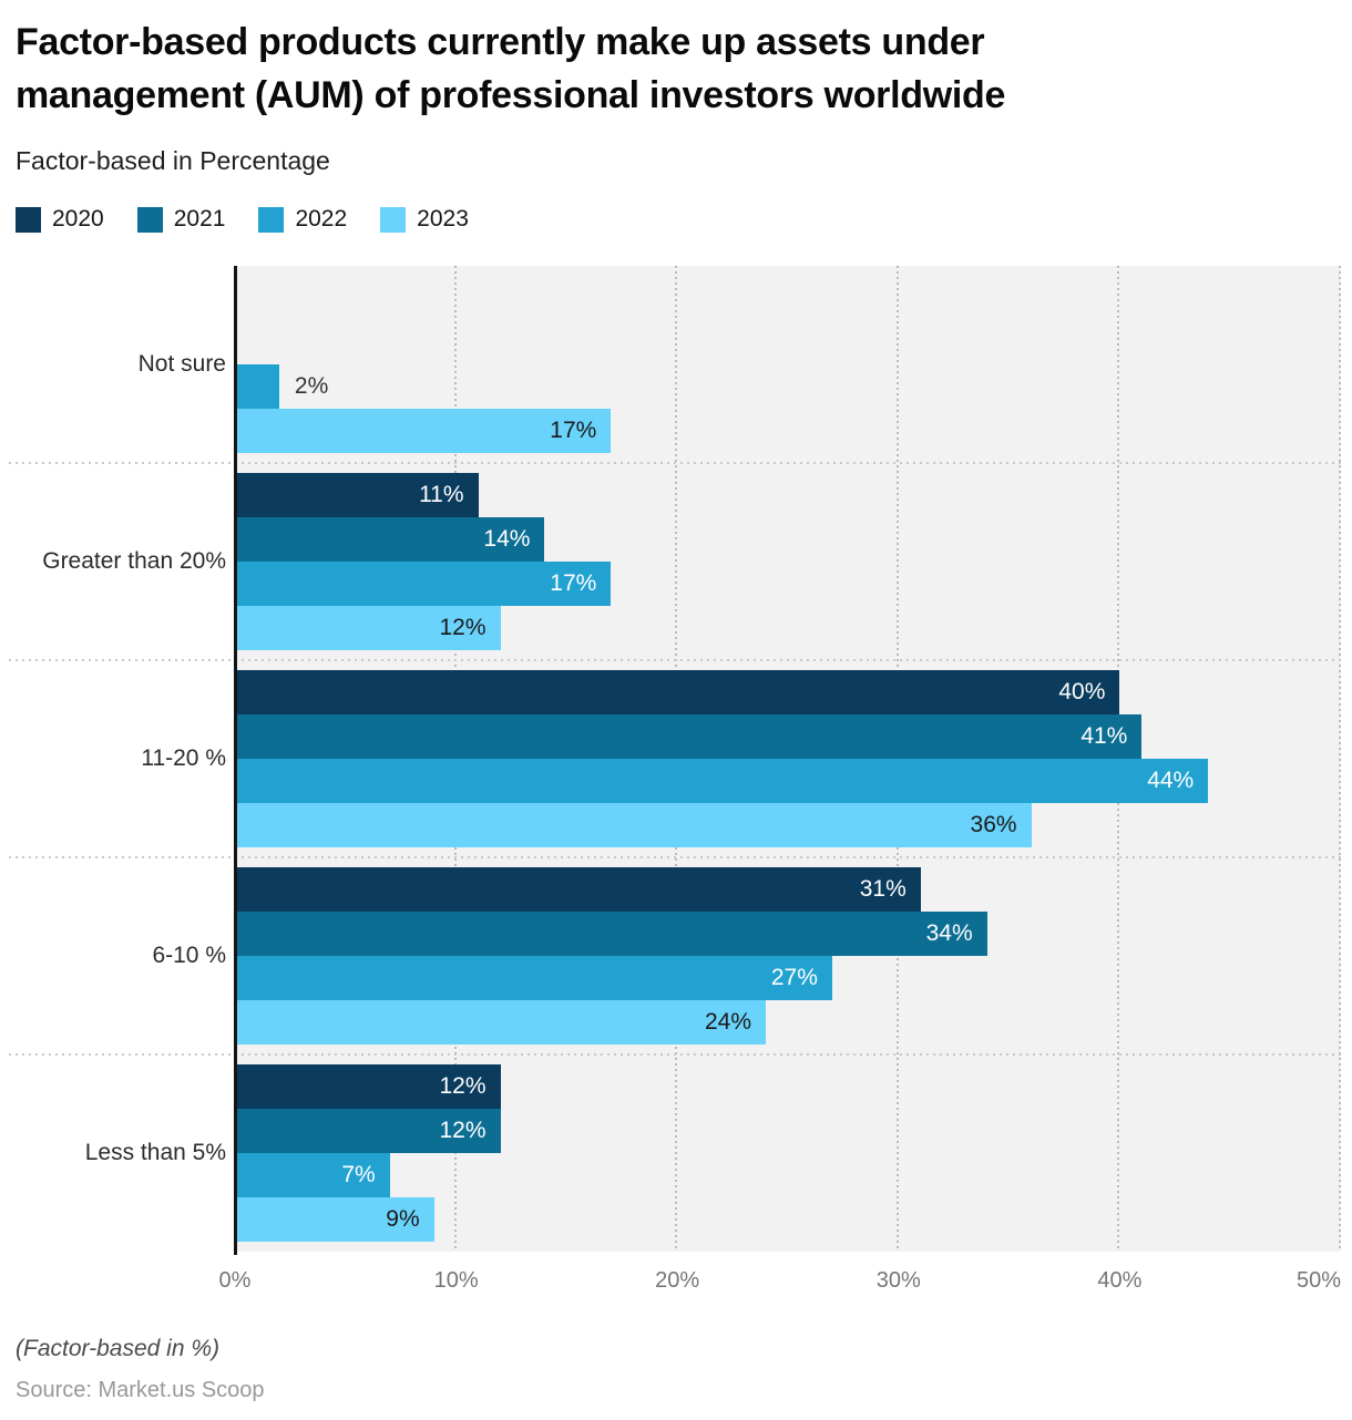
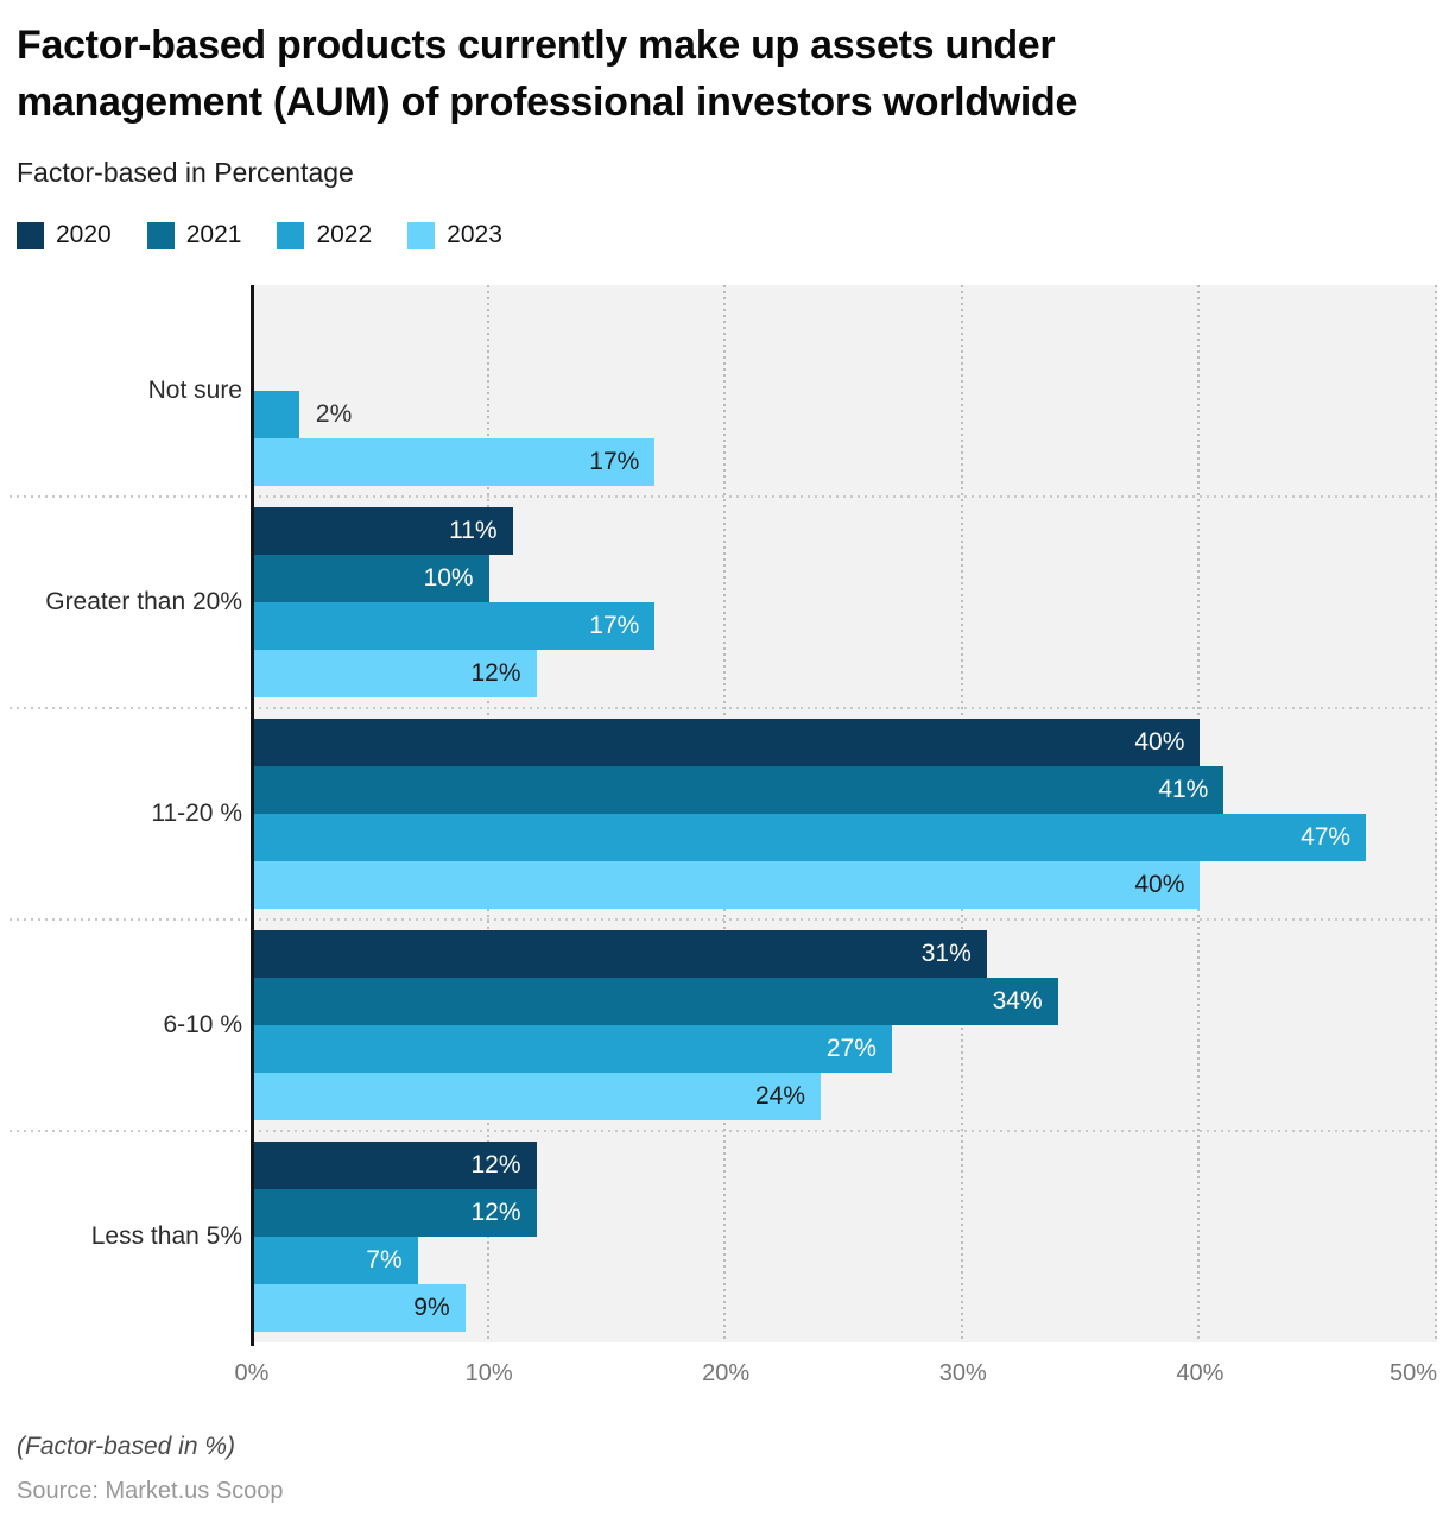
2021/Greater than 20%: 14% -> 10%
2022/11-20 %: 44% -> 47%
2023/11-20 %: 36% -> 40%
